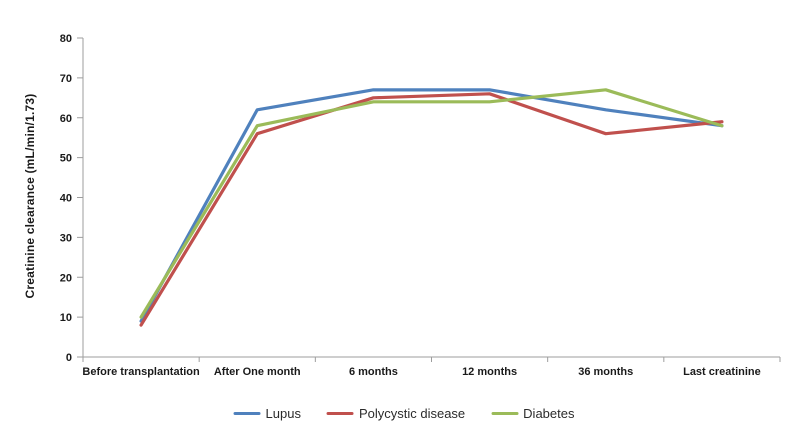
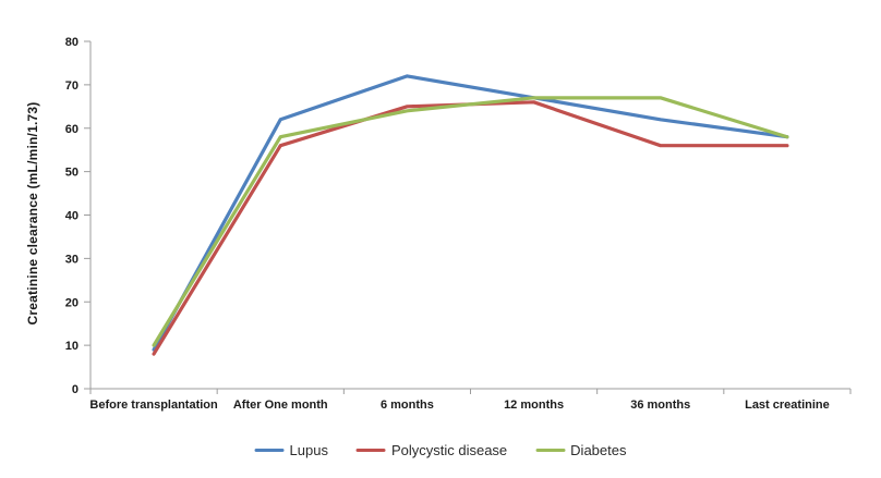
Lupus/6 months: 67 -> 72
Diabetes/12 months: 64 -> 67
Polycystic disease/Last creatinine: 59 -> 56
